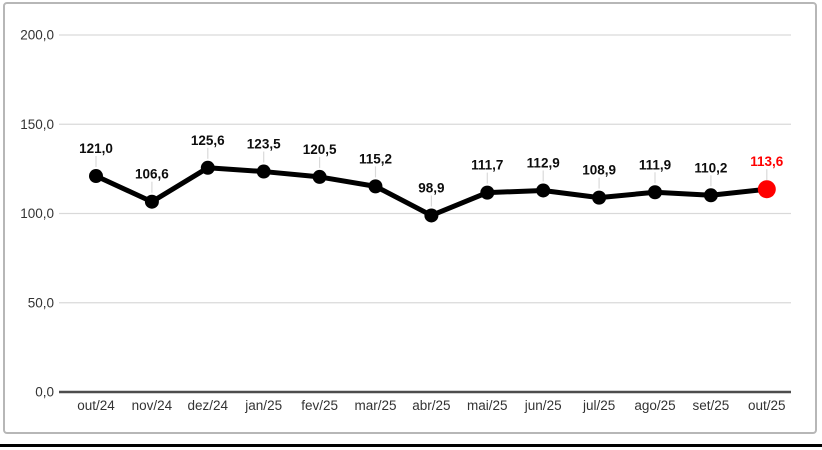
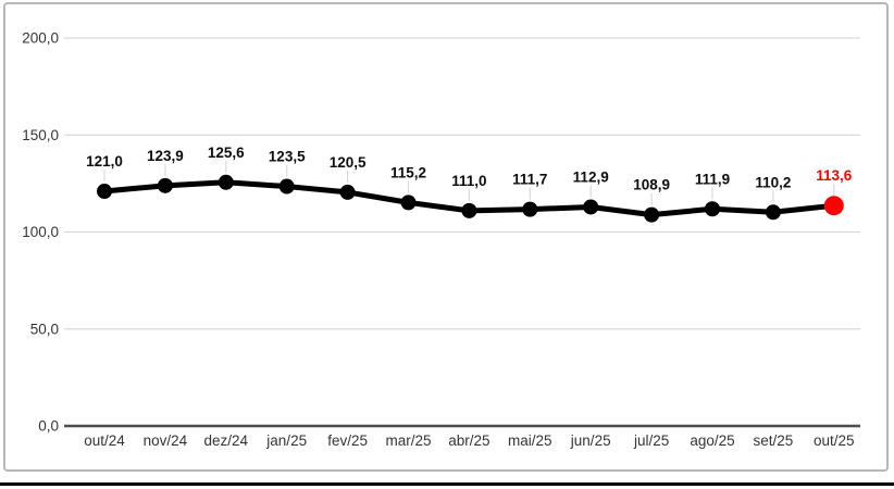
nov/24: 106,6 -> 123,9
abr/25: 98,9 -> 111,0
